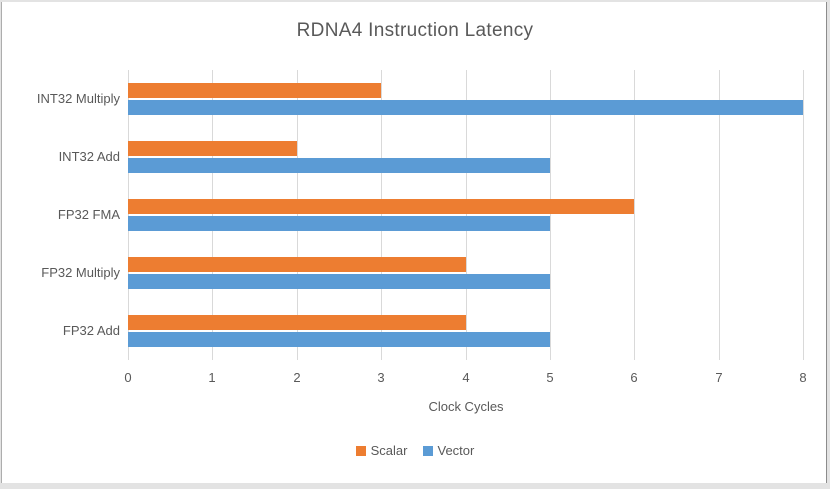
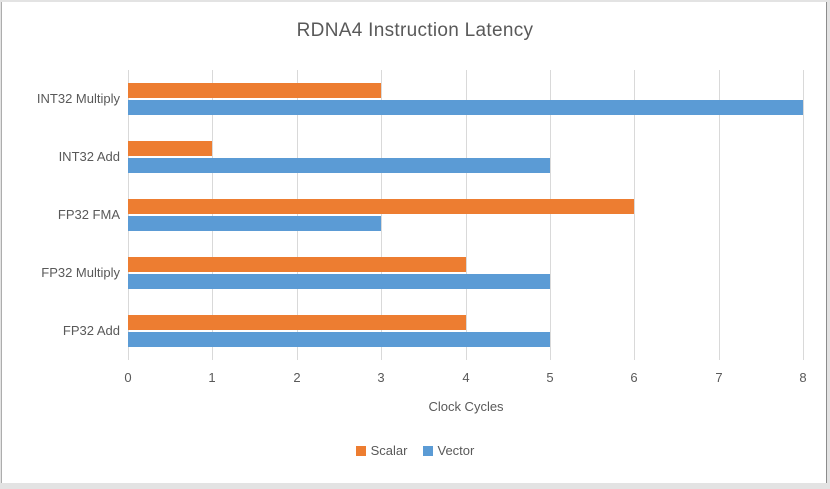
Scalar/INT32 Add: 2 -> 1
Vector/FP32 FMA: 5 -> 3
